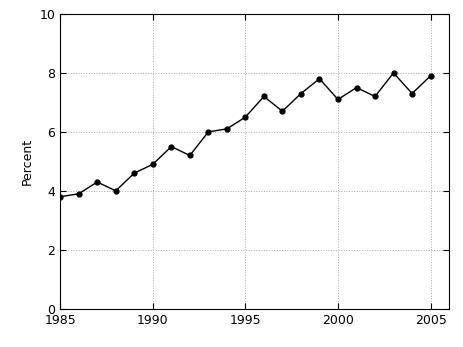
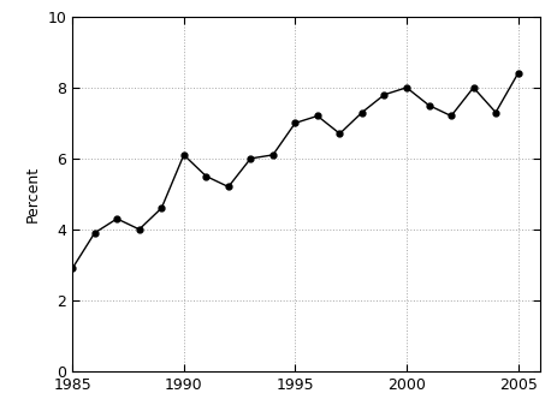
1985: 3.8 -> 2.9
1990: 4.9 -> 6.1
1995: 6.5 -> 7.0
2000: 7.1 -> 8.0
2005: 7.9 -> 8.4
